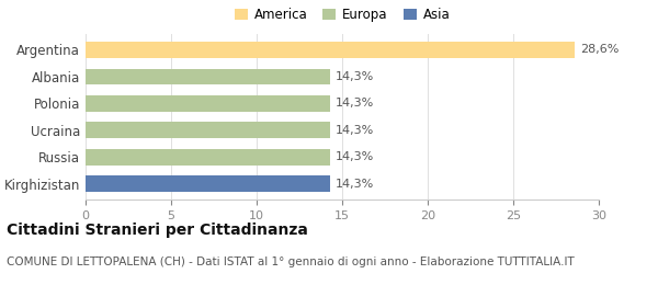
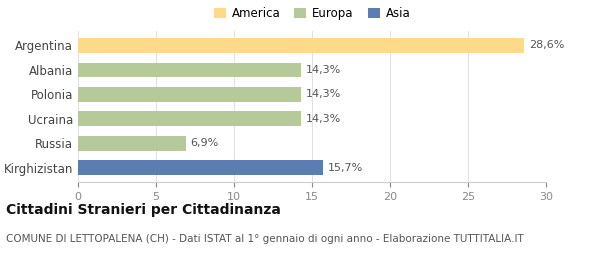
Russia: 14,3% -> 6,9%
Kirghizistan: 14,3% -> 15,7%
